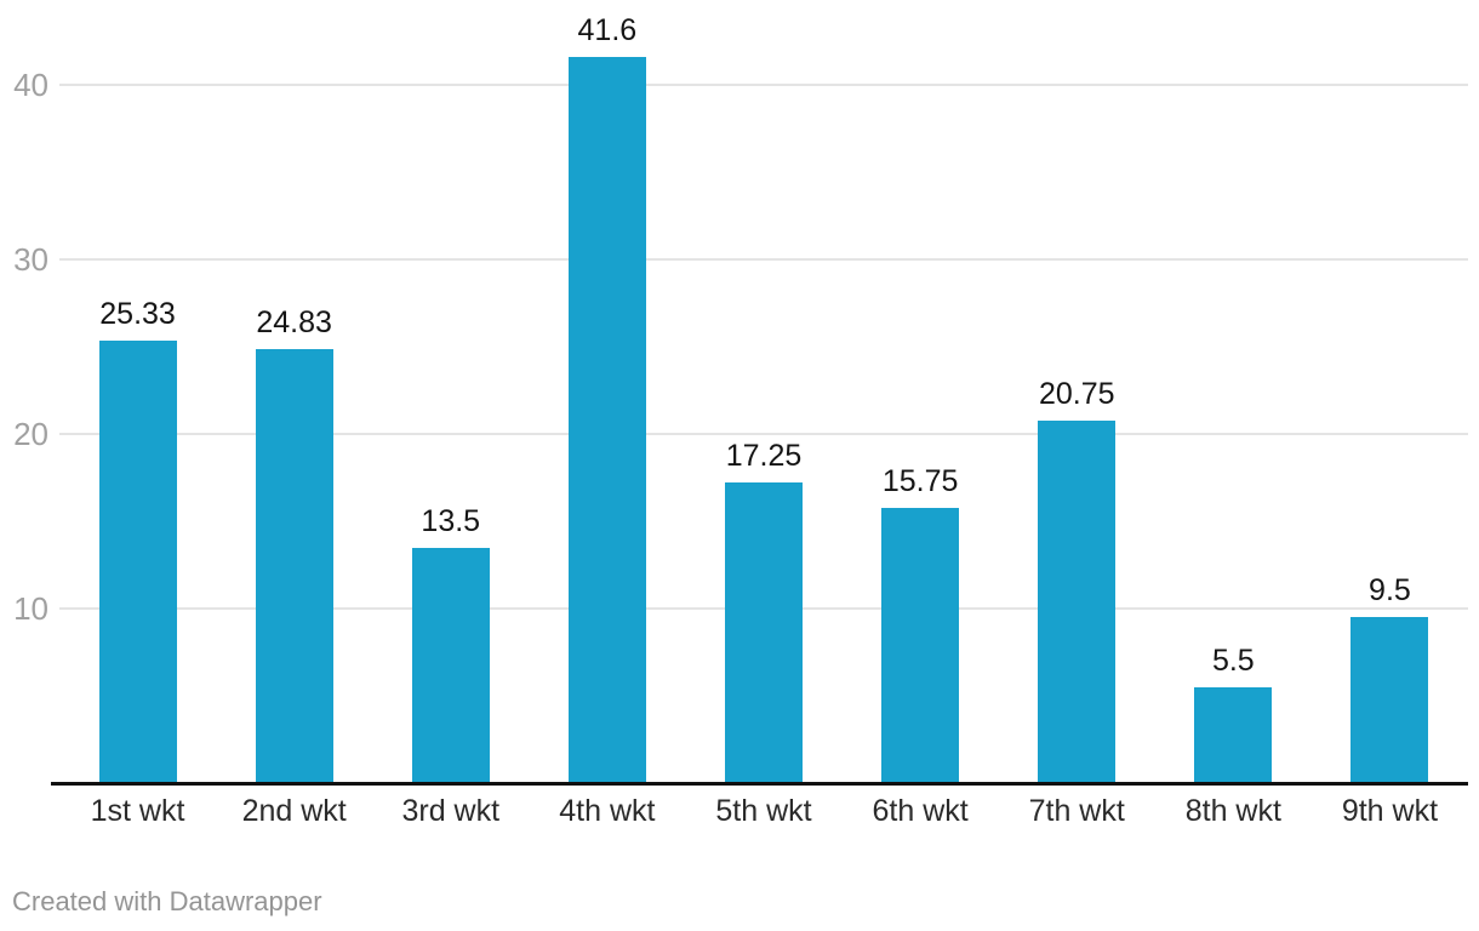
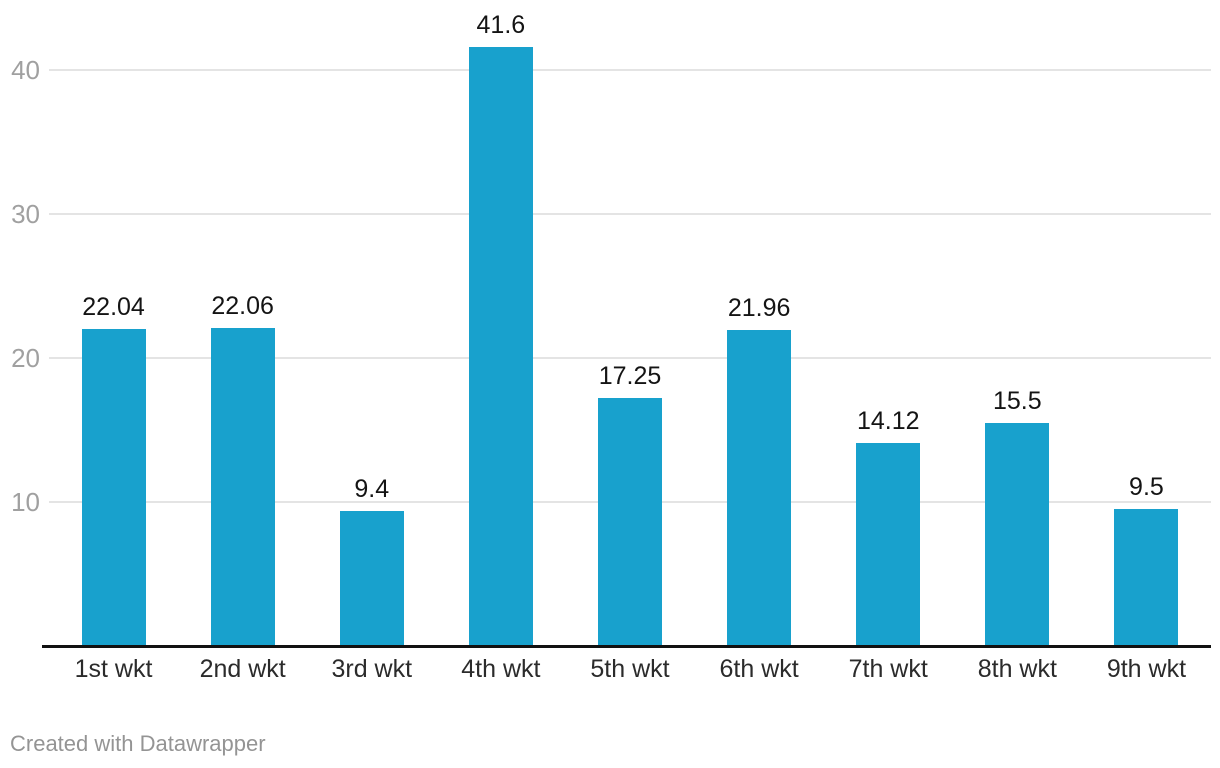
1st wkt: 25.33 -> 22.04
2nd wkt: 24.83 -> 22.06
3rd wkt: 13.5 -> 9.4
6th wkt: 15.75 -> 21.96
7th wkt: 20.75 -> 14.12
8th wkt: 5.5 -> 15.5
